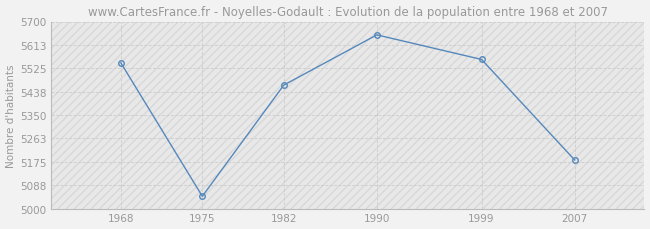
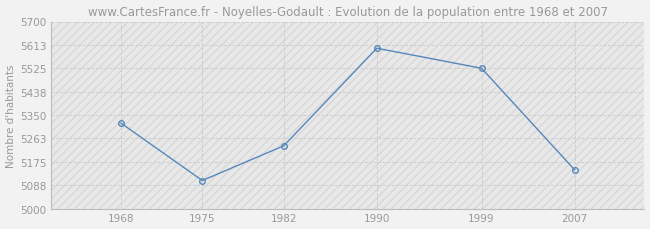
1968: 5545 -> 5320
1975: 5046 -> 5105
1982: 5462 -> 5235
1990: 5650 -> 5600
1999: 5558 -> 5525
2007: 5182 -> 5145
